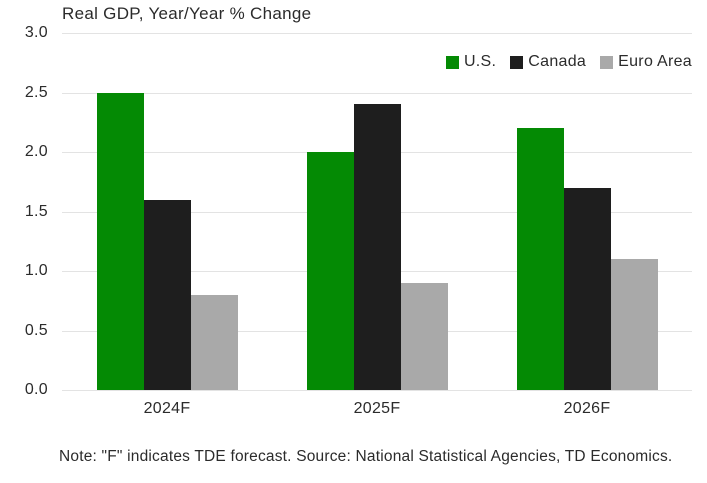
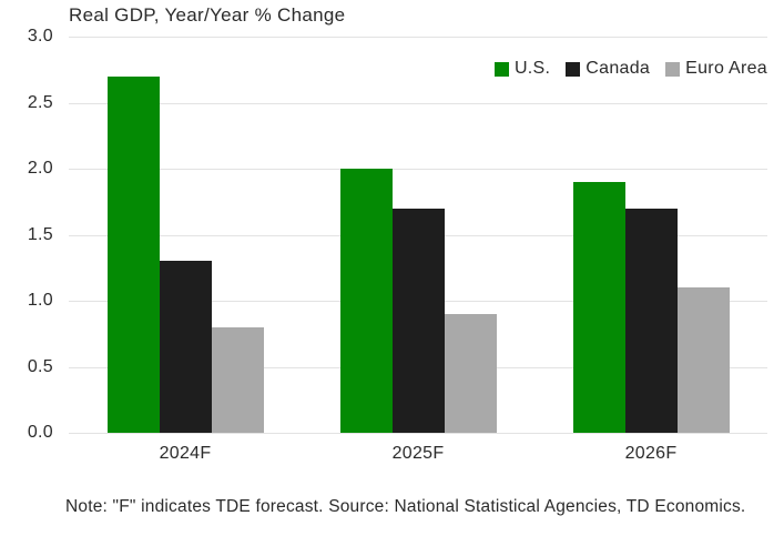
U.S./2024F: 2.5 -> 2.7
Canada/2024F: 1.6 -> 1.3
Canada/2025F: 2.4 -> 1.7
U.S./2026F: 2.2 -> 1.9
